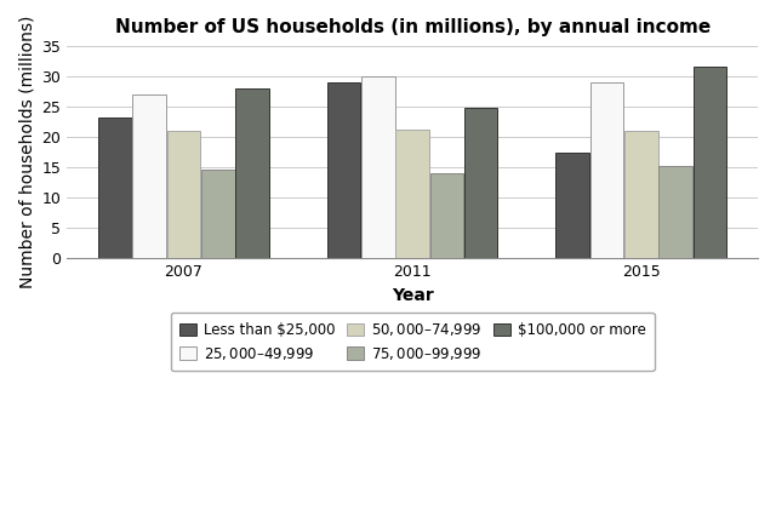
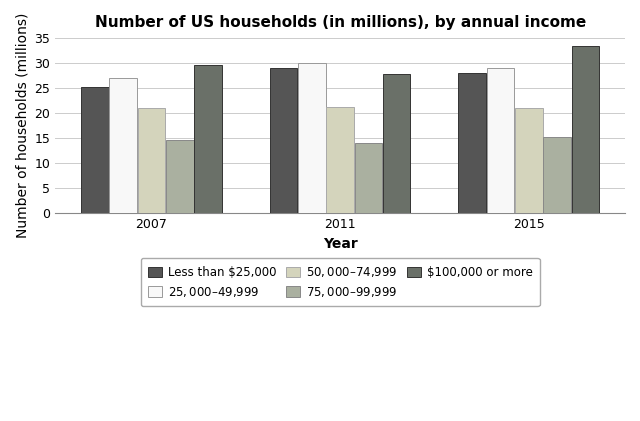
Less than $25,000/2007: 23.2 -> 25.3
$100,000 or more/2007: 28.0 -> 29.7
$100,000 or more/2011: 24.8 -> 27.8
Less than $25,000/2015: 17.4 -> 28.0
$100,000 or more/2015: 31.6 -> 33.5
